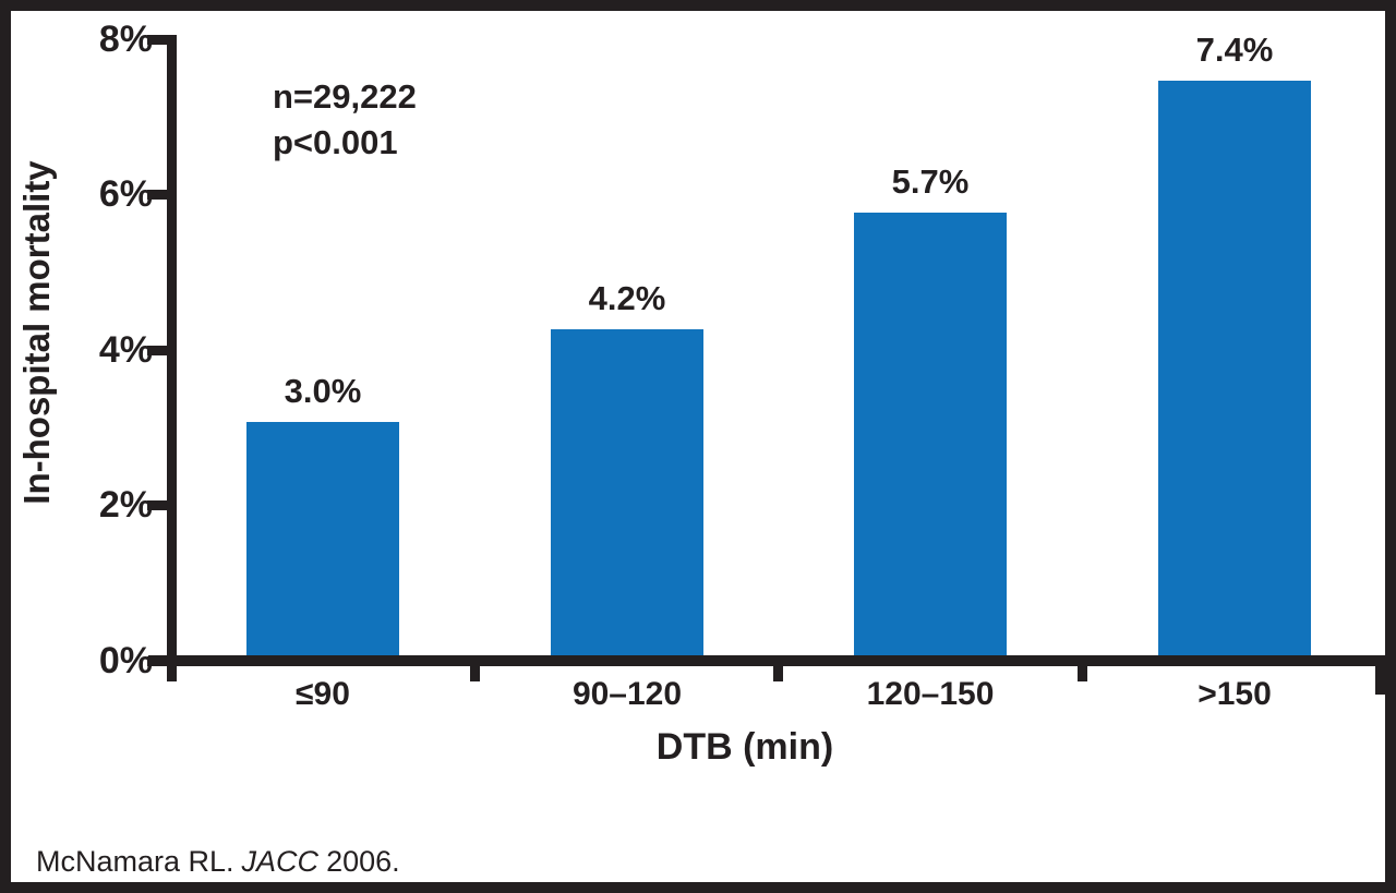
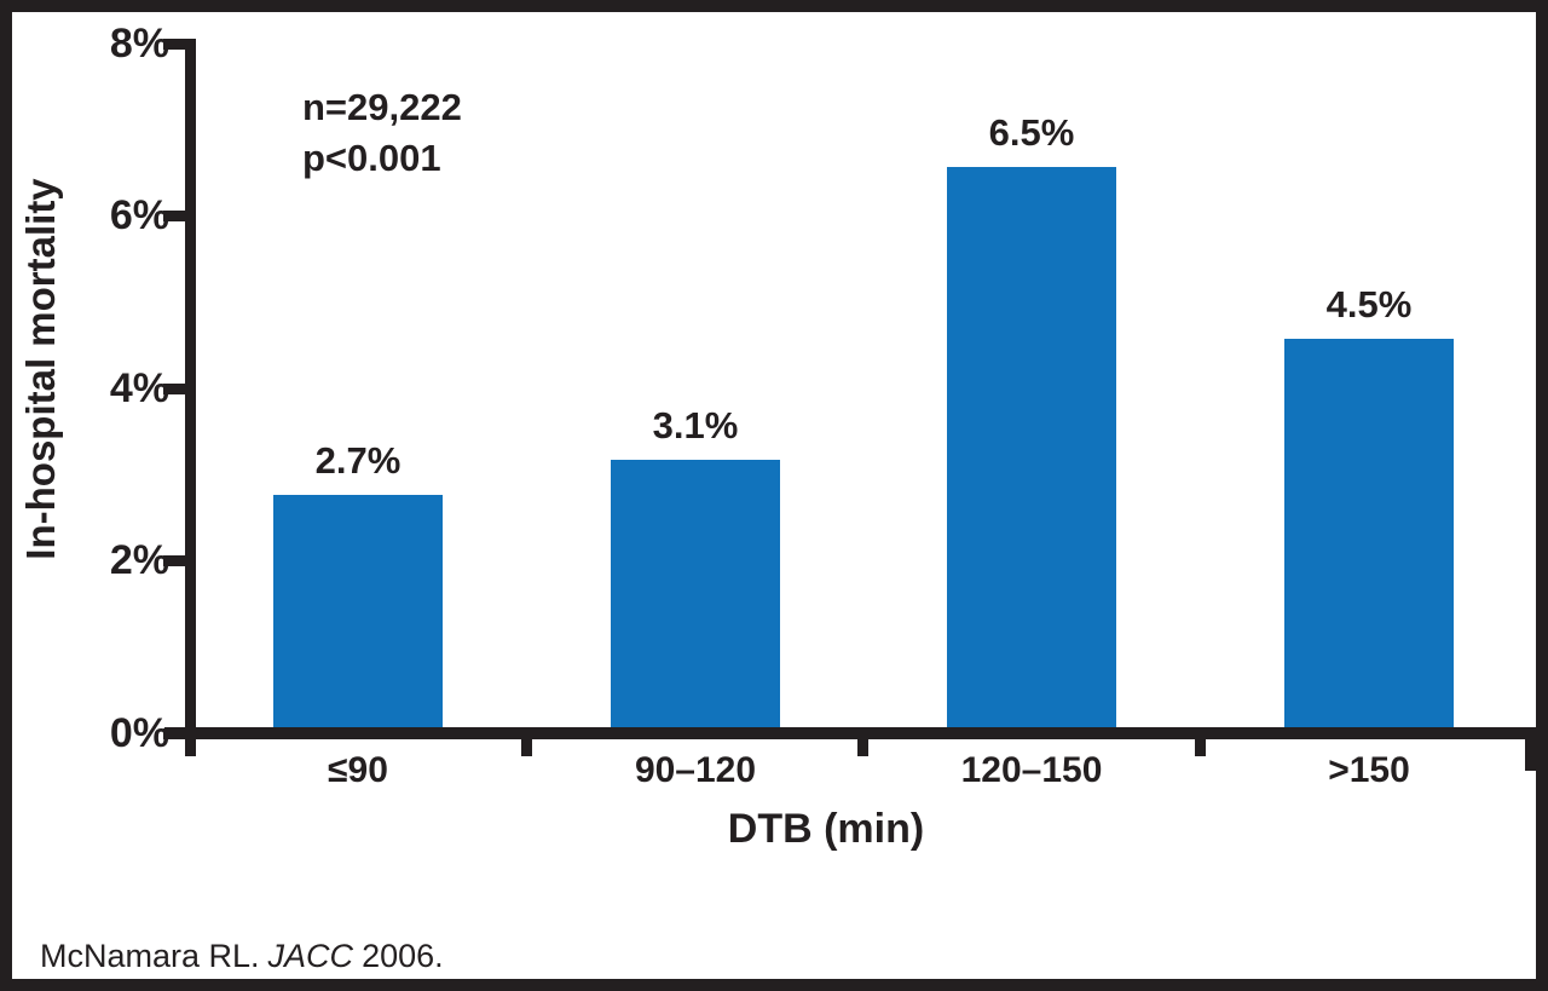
≤90: 3.0% -> 2.7%
90–120: 4.2% -> 3.1%
120–150: 5.7% -> 6.5%
>150: 7.4% -> 4.5%
